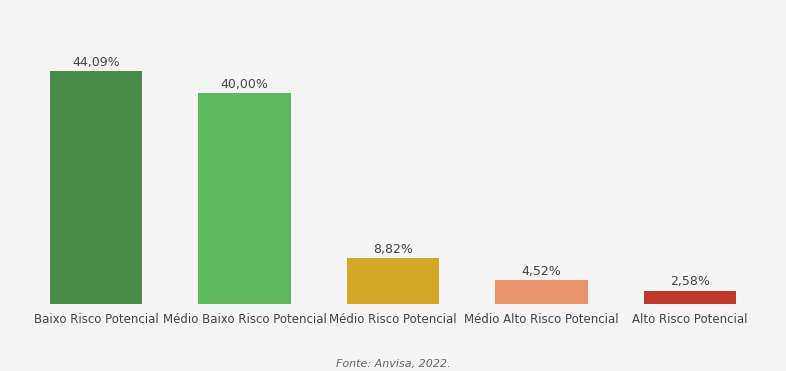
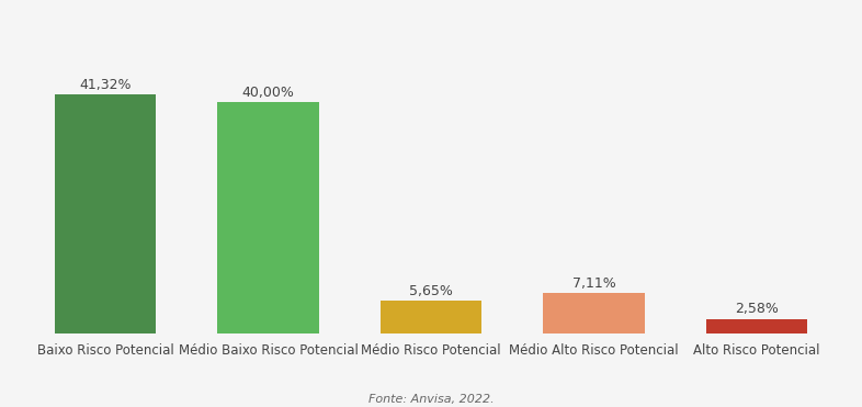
Baixo Risco Potencial: 44,09% -> 41,32%
Médio Risco Potencial: 8,82% -> 5,65%
Médio Alto Risco Potencial: 4,52% -> 7,11%
